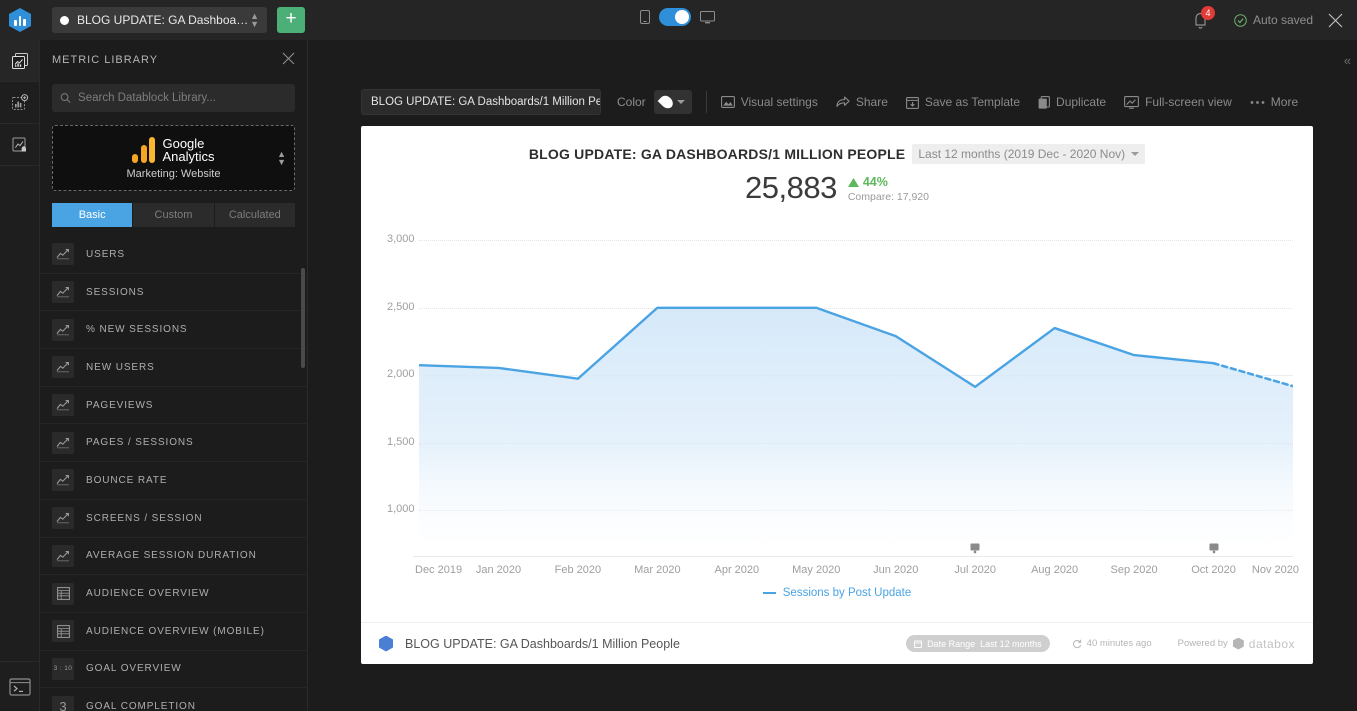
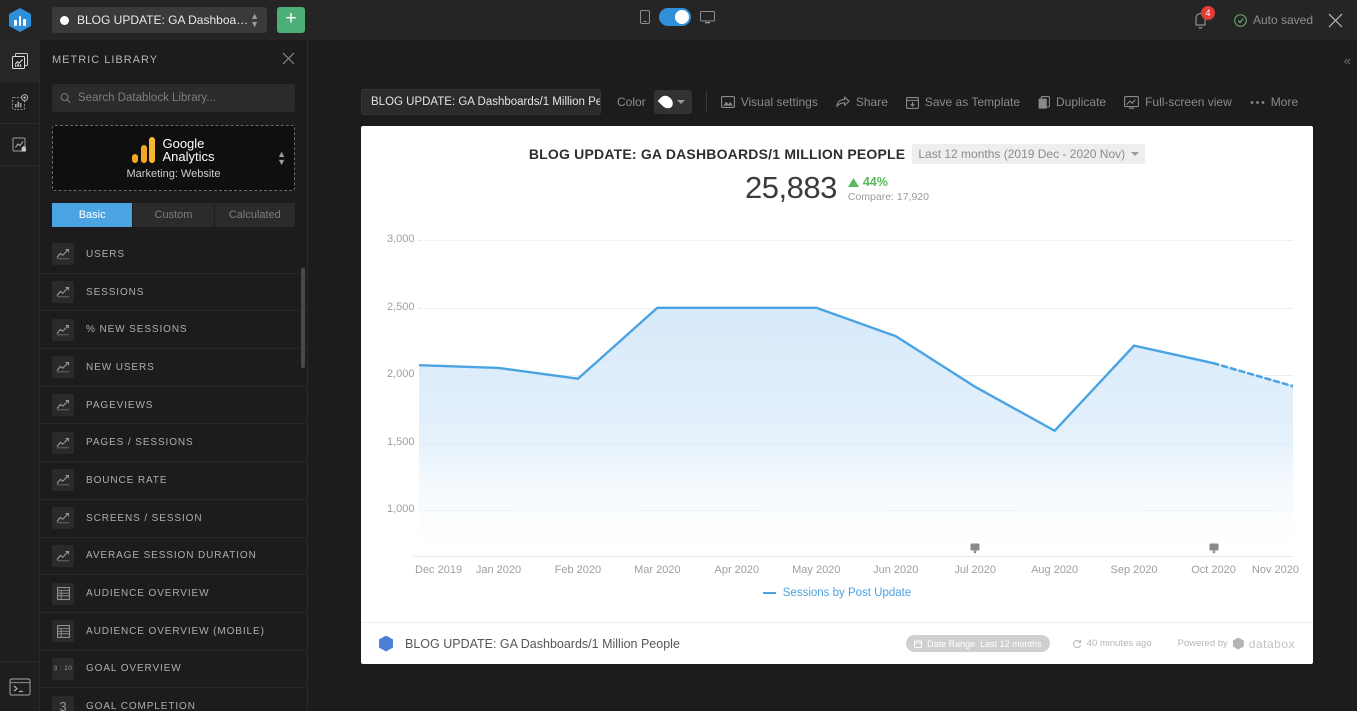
Aug 2020: 2350 -> 1590
Sep 2020: 2150 -> 2220
